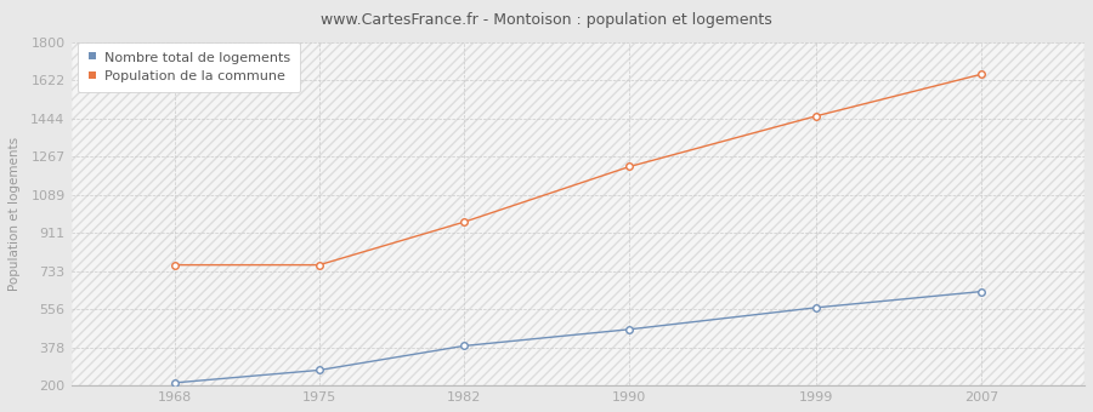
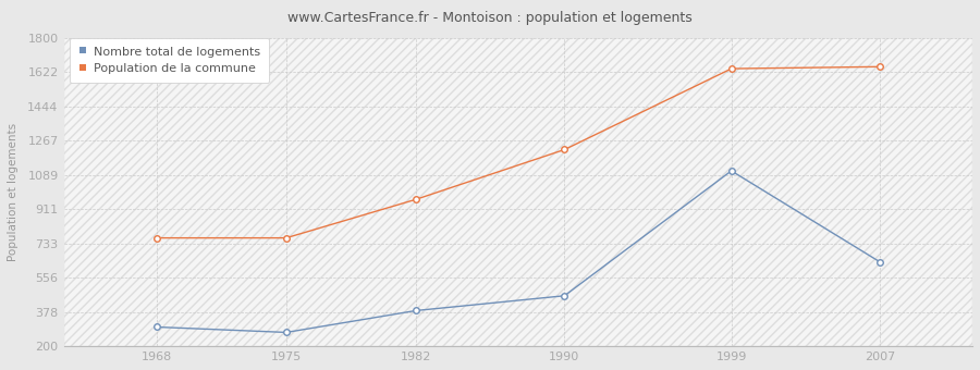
Nombre total de logements/1968: 210 -> 300
Nombre total de logements/1999: 560 -> 1110
Population de la commune/1999: 1460 -> 1640
